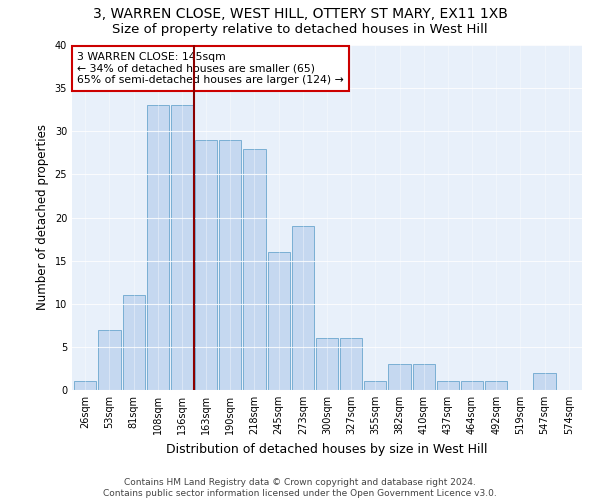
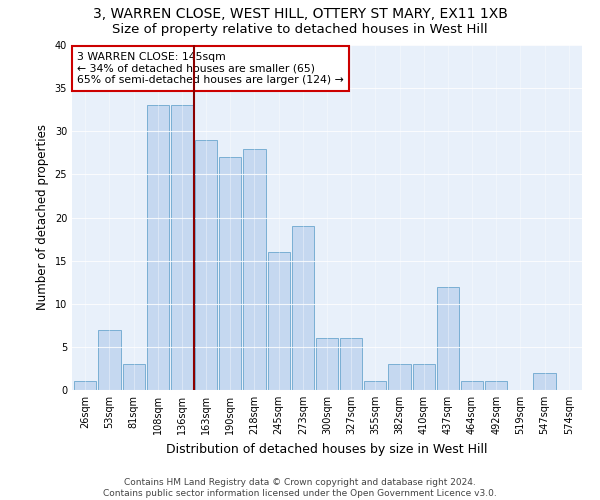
81sqm: 11 -> 3
190sqm: 29 -> 27
437sqm: 1 -> 12
